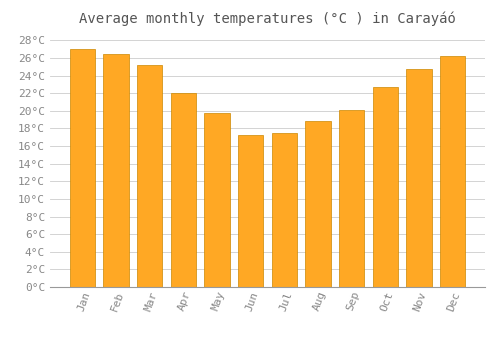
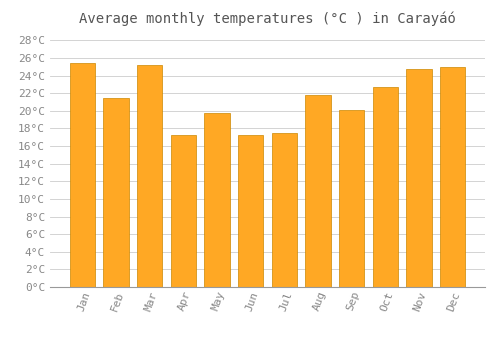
Jan: 27.0°C -> 25.4°C
Feb: 26.5°C -> 21.4°C
Apr: 22.0°C -> 17.2°C
Aug: 18.8°C -> 21.8°C
Dec: 26.2°C -> 25.0°C
